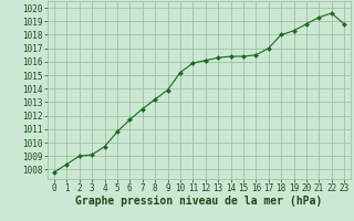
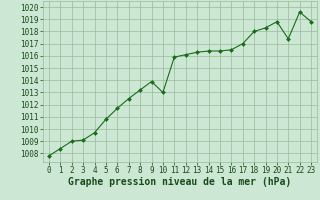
10: 1015.2 -> 1013.0
21: 1019.3 -> 1017.4
